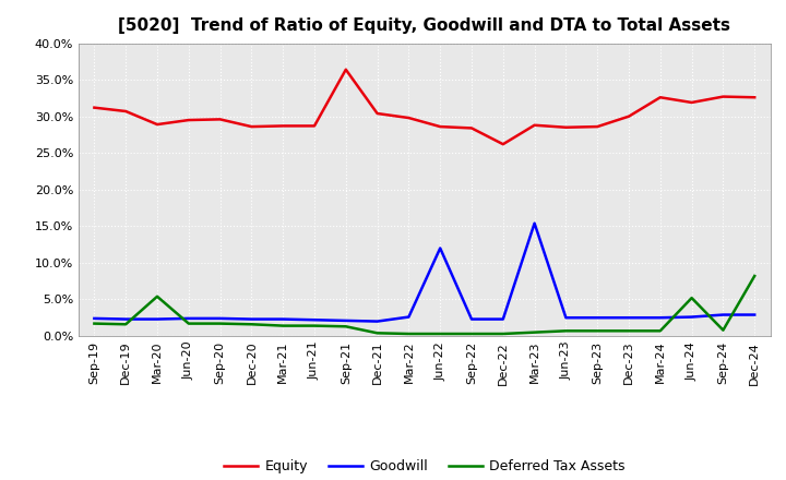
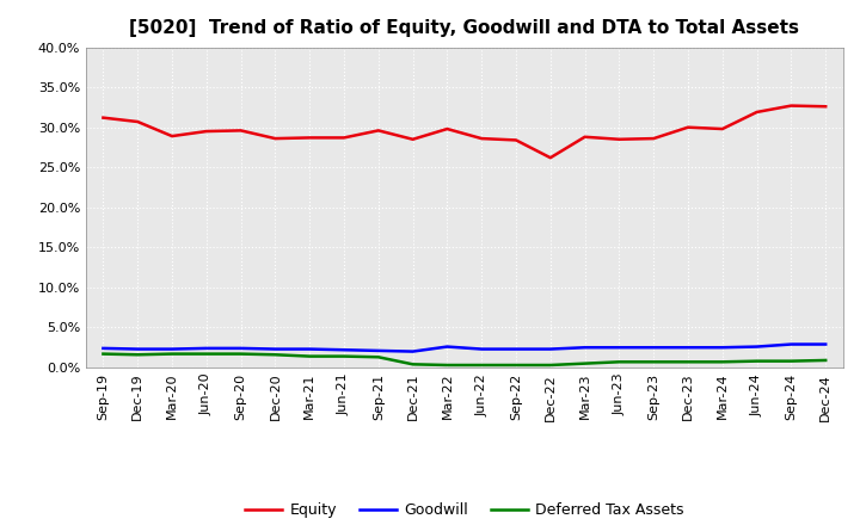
Deferred Tax Assets/Mar-20: 5.4% -> 1.7%
Equity/Sep-21: 36.4% -> 29.6%
Equity/Dec-21: 30.4% -> 28.5%
Goodwill/Jun-22: 12.0% -> 2.3%
Goodwill/Mar-23: 15.4% -> 2.5%
Equity/Mar-24: 32.6% -> 29.8%
Deferred Tax Assets/Jun-24: 5.2% -> 0.8%
Deferred Tax Assets/Dec-24: 8.2% -> 0.9%
